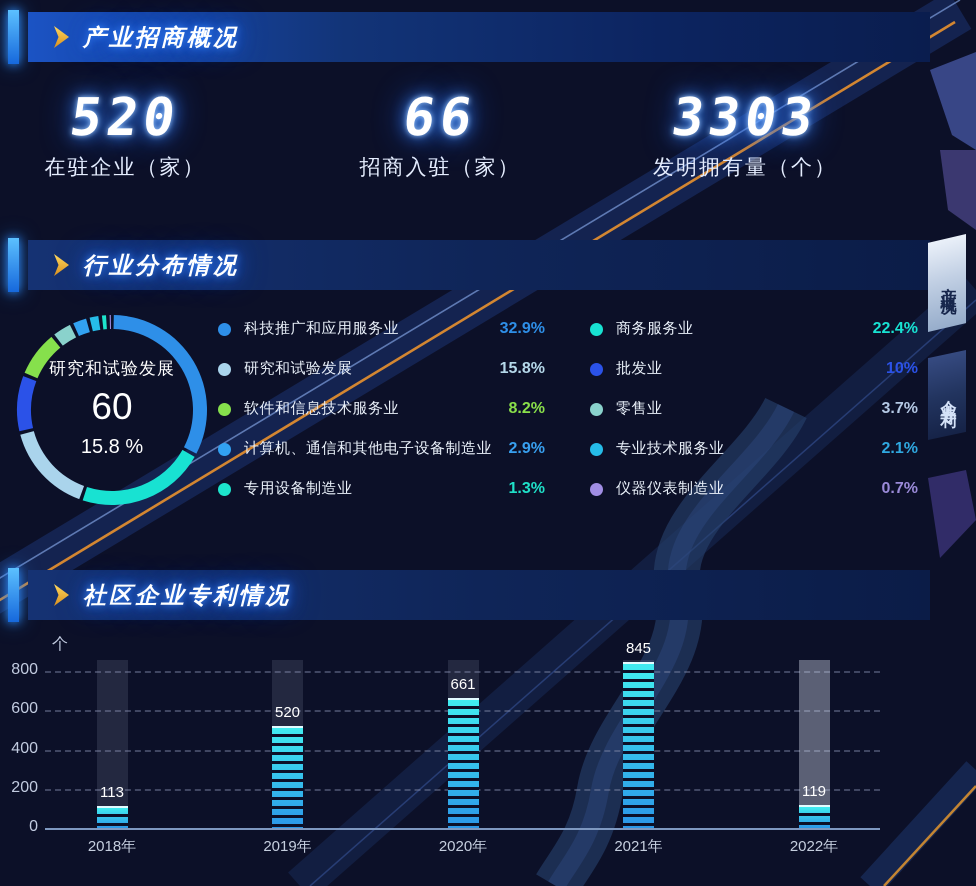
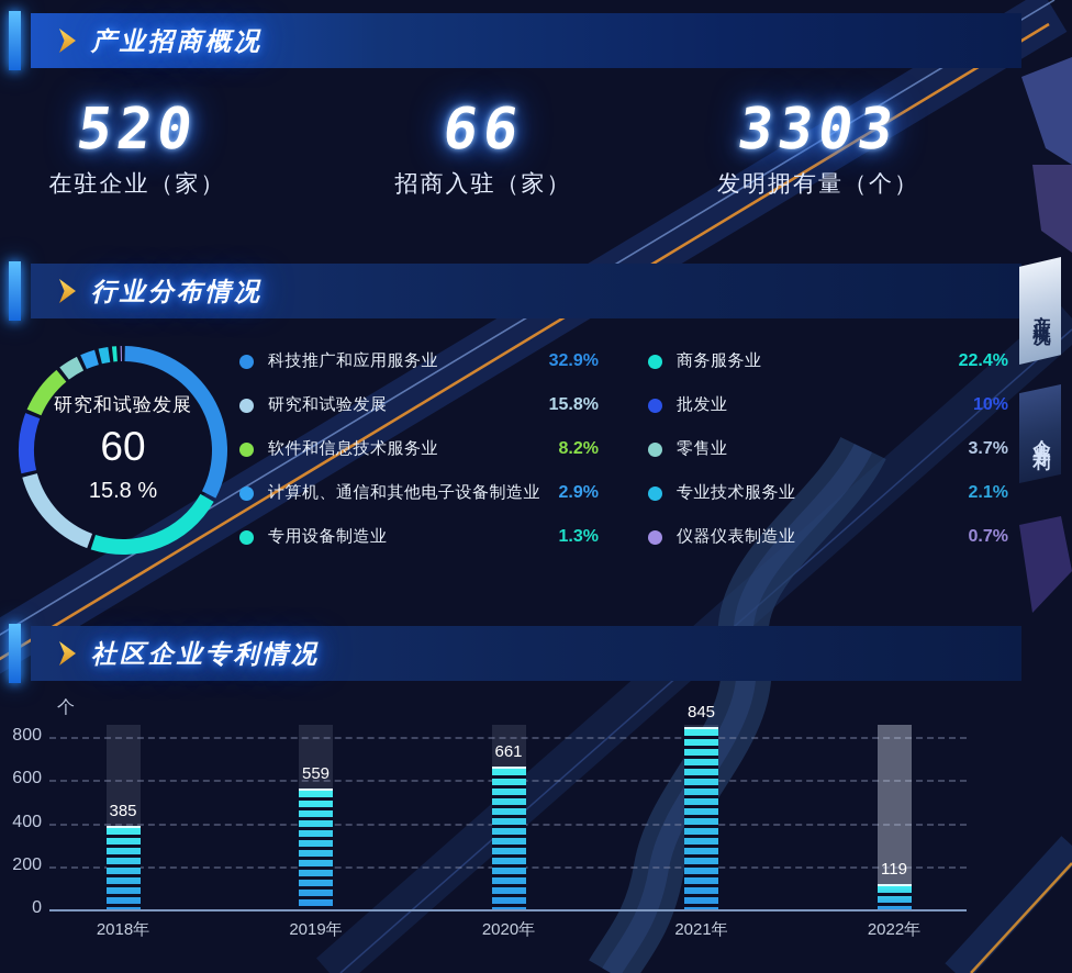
社区企业专利情况/2018年: 113 -> 385
社区企业专利情况/2019年: 520 -> 559
